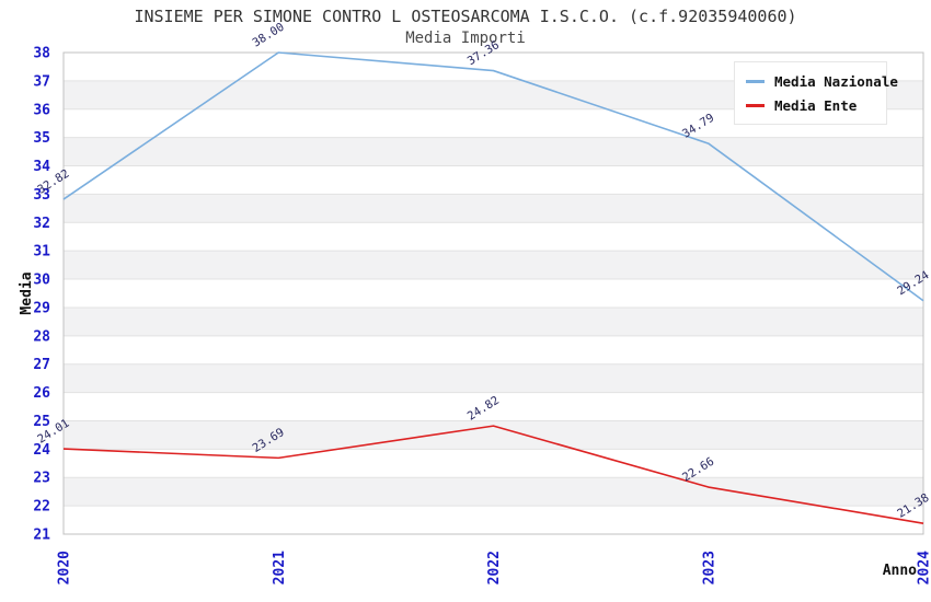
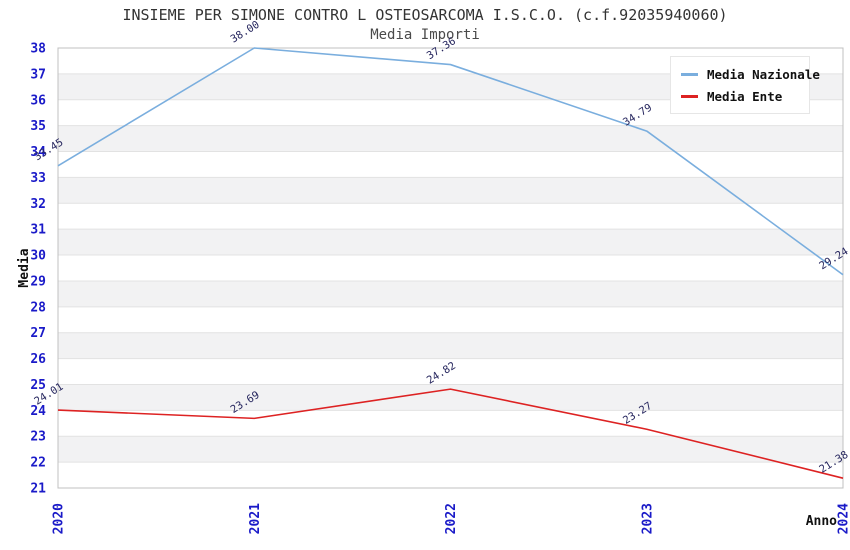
Media Nazionale/2020: 32.82 -> 33.45
Media Ente/2023: 22.66 -> 23.27
